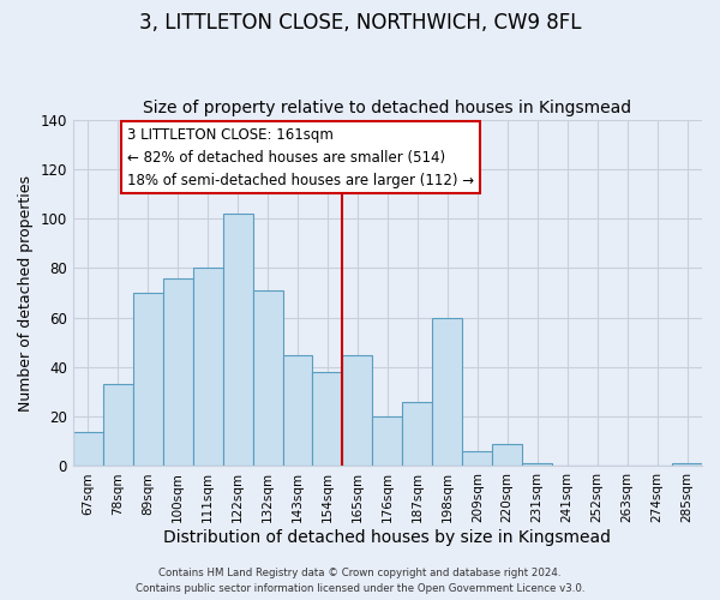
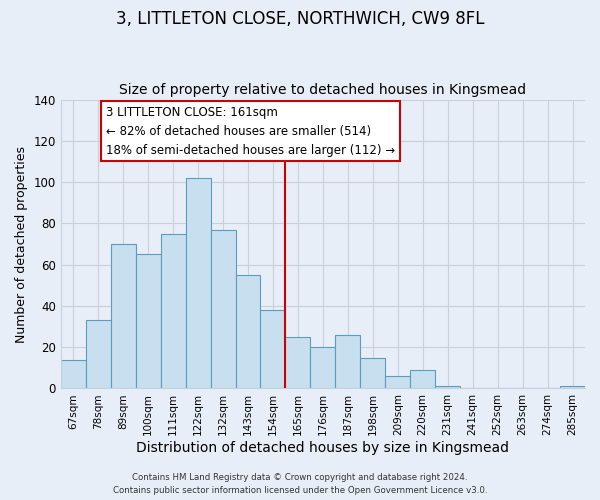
100sqm: 76 -> 65
111sqm: 80 -> 75
132sqm: 71 -> 77
143sqm: 45 -> 55
165sqm: 45 -> 25
198sqm: 60 -> 15
